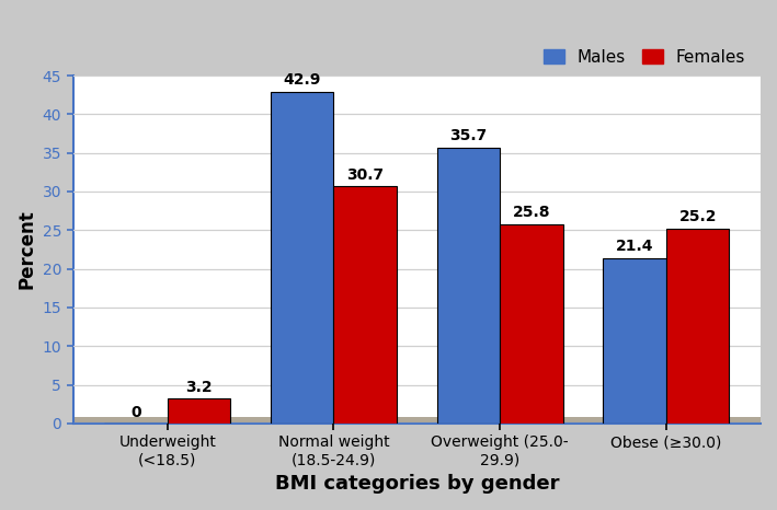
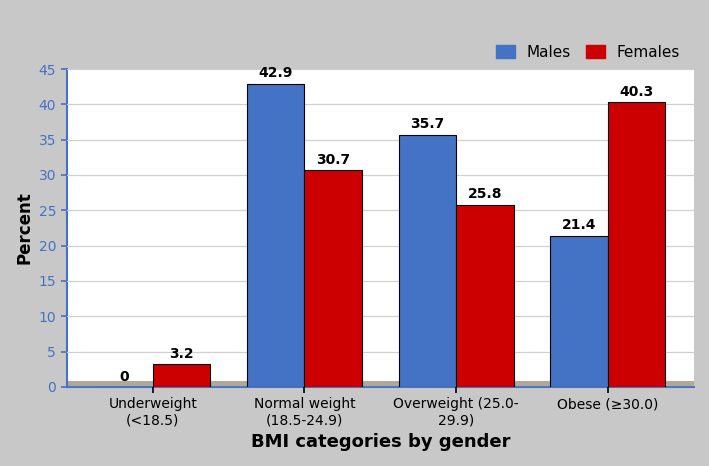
Females/Obese (≥30.0): 25.2 -> 40.3
